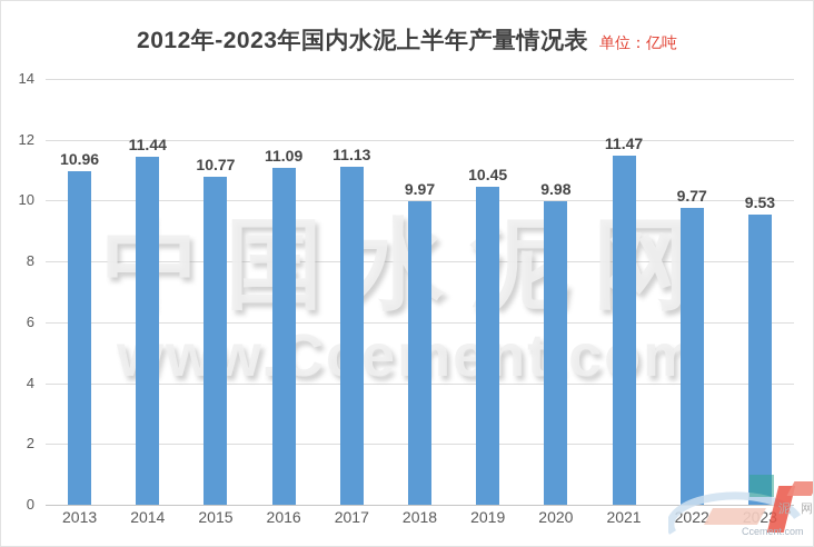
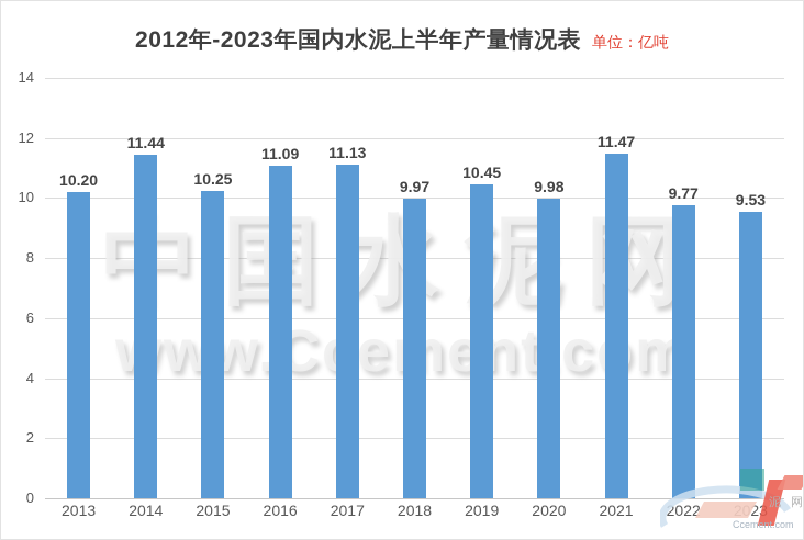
2013: 10.96 -> 10.20
2015: 10.77 -> 10.25
